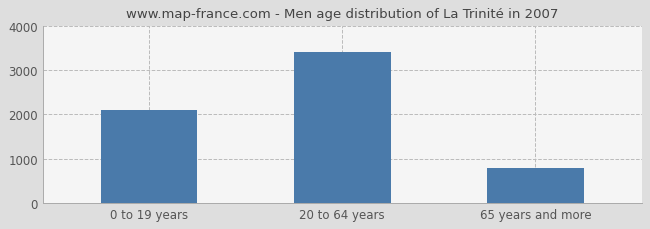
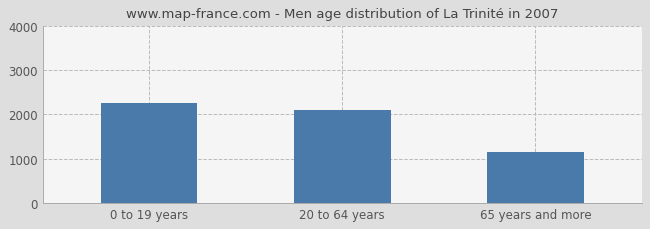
0 to 19 years: 2100 -> 2250
20 to 64 years: 3400 -> 2100
65 years and more: 780 -> 1150
